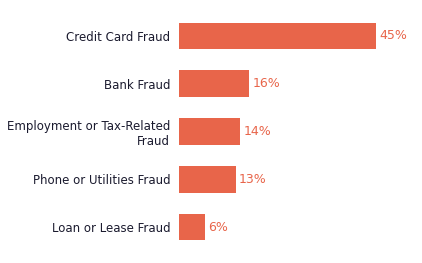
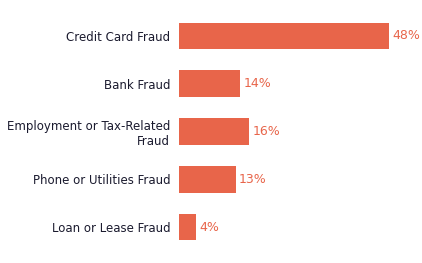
Credit Card Fraud: 45% -> 48%
Bank Fraud: 16% -> 14%
Employment or Tax-Related Fraud: 14% -> 16%
Loan or Lease Fraud: 6% -> 4%
